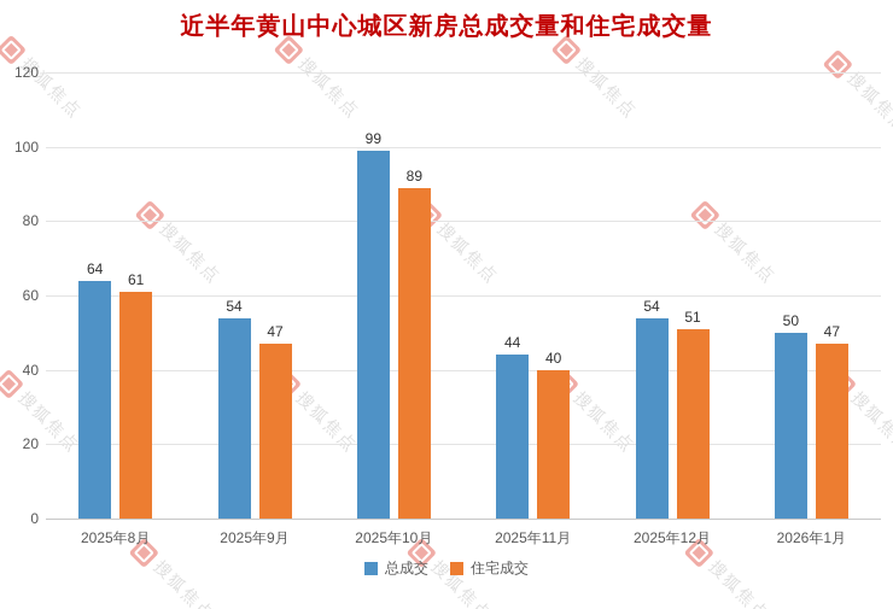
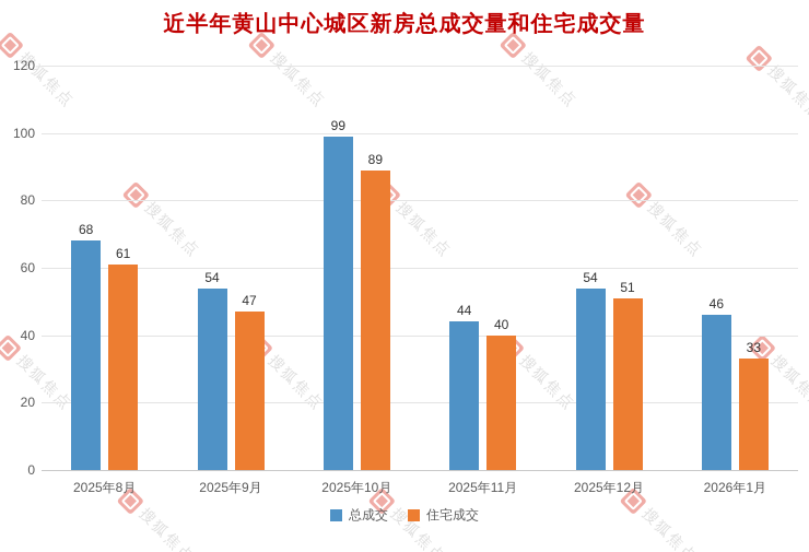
总成交/2025年8月: 64 -> 68
总成交/2026年1月: 50 -> 46
住宅成交/2026年1月: 47 -> 33
